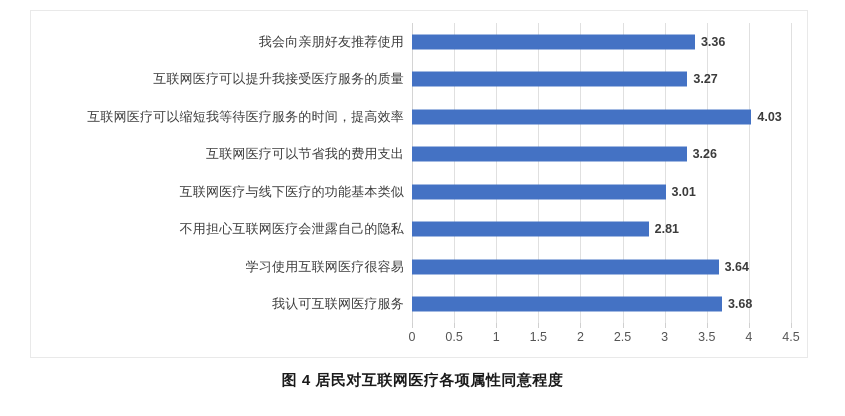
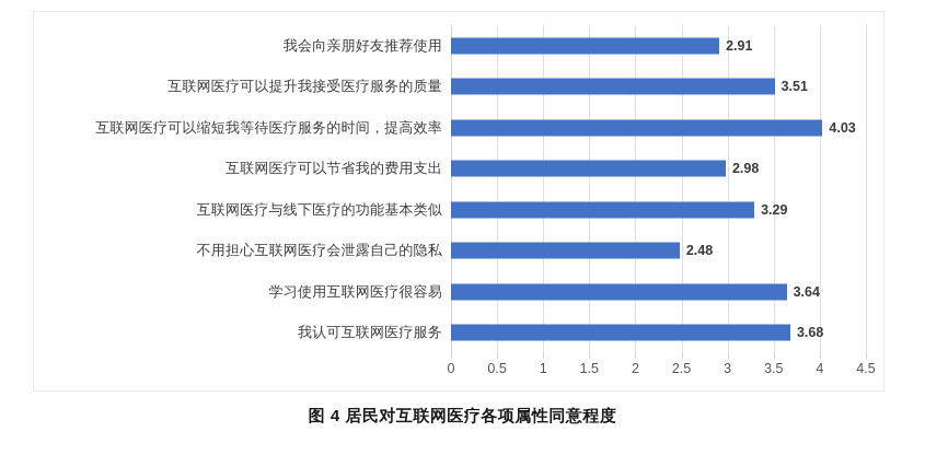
我会向亲朋好友推荐使用: 3.36 -> 2.91
互联网医疗可以提升我接受医疗服务的质量: 3.27 -> 3.51
互联网医疗可以节省我的费用支出: 3.26 -> 2.98
互联网医疗与线下医疗的功能基本类似: 3.01 -> 3.29
不用担心互联网医疗会泄露自己的隐私: 2.81 -> 2.48
